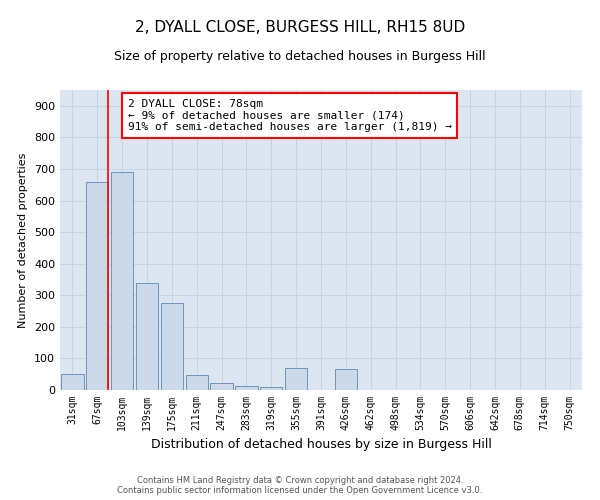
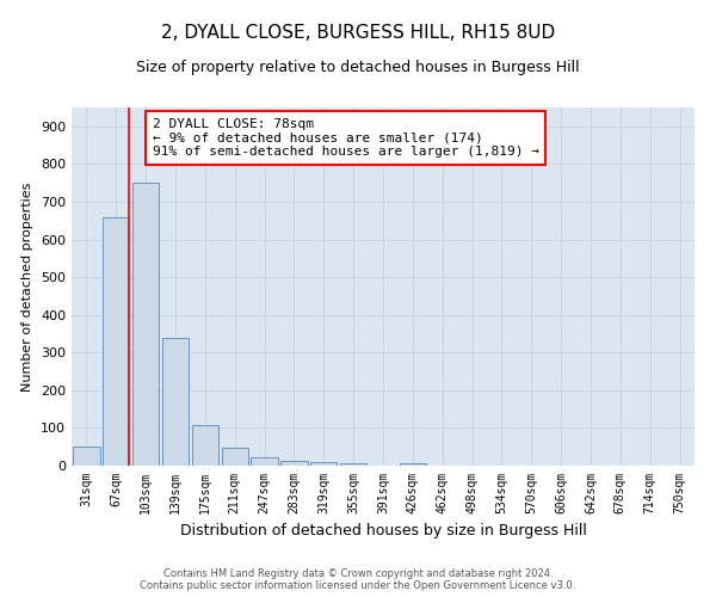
103sqm: 690 -> 750
175sqm: 275 -> 107
355sqm: 70 -> 5
426sqm: 65 -> 6
